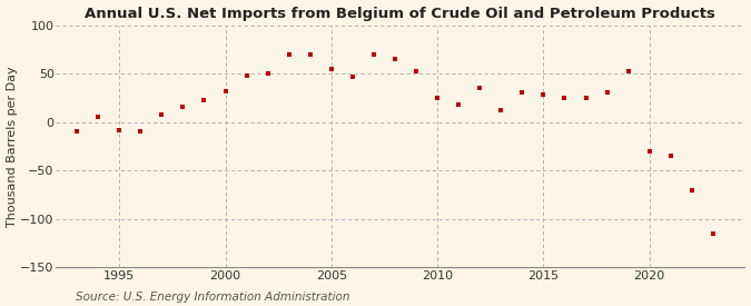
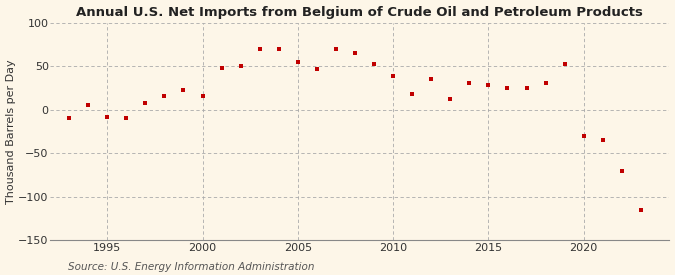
2000: 32 -> 16
2010: 25 -> 38
